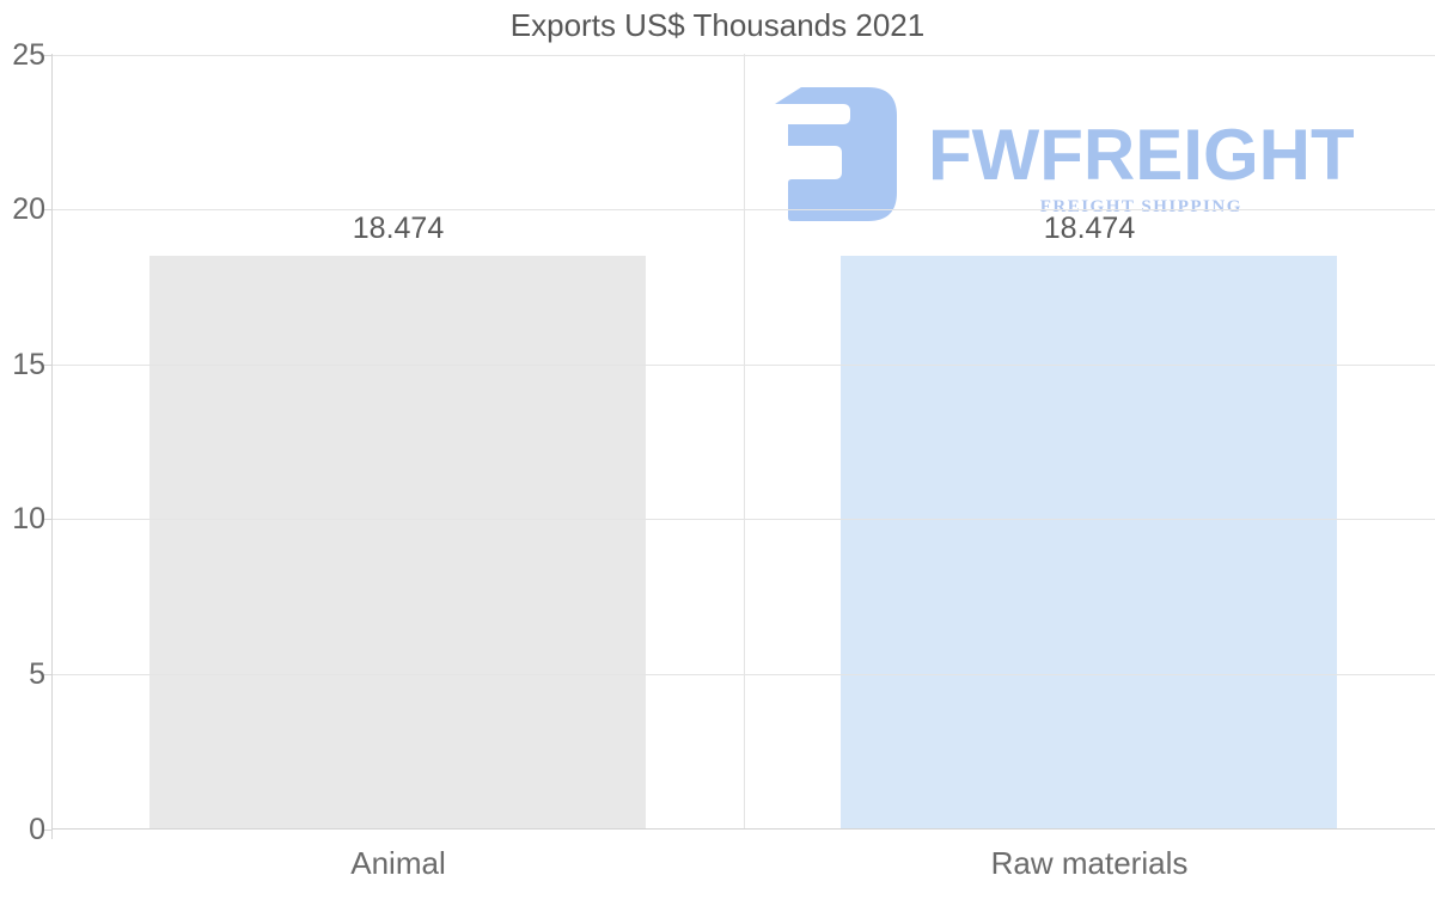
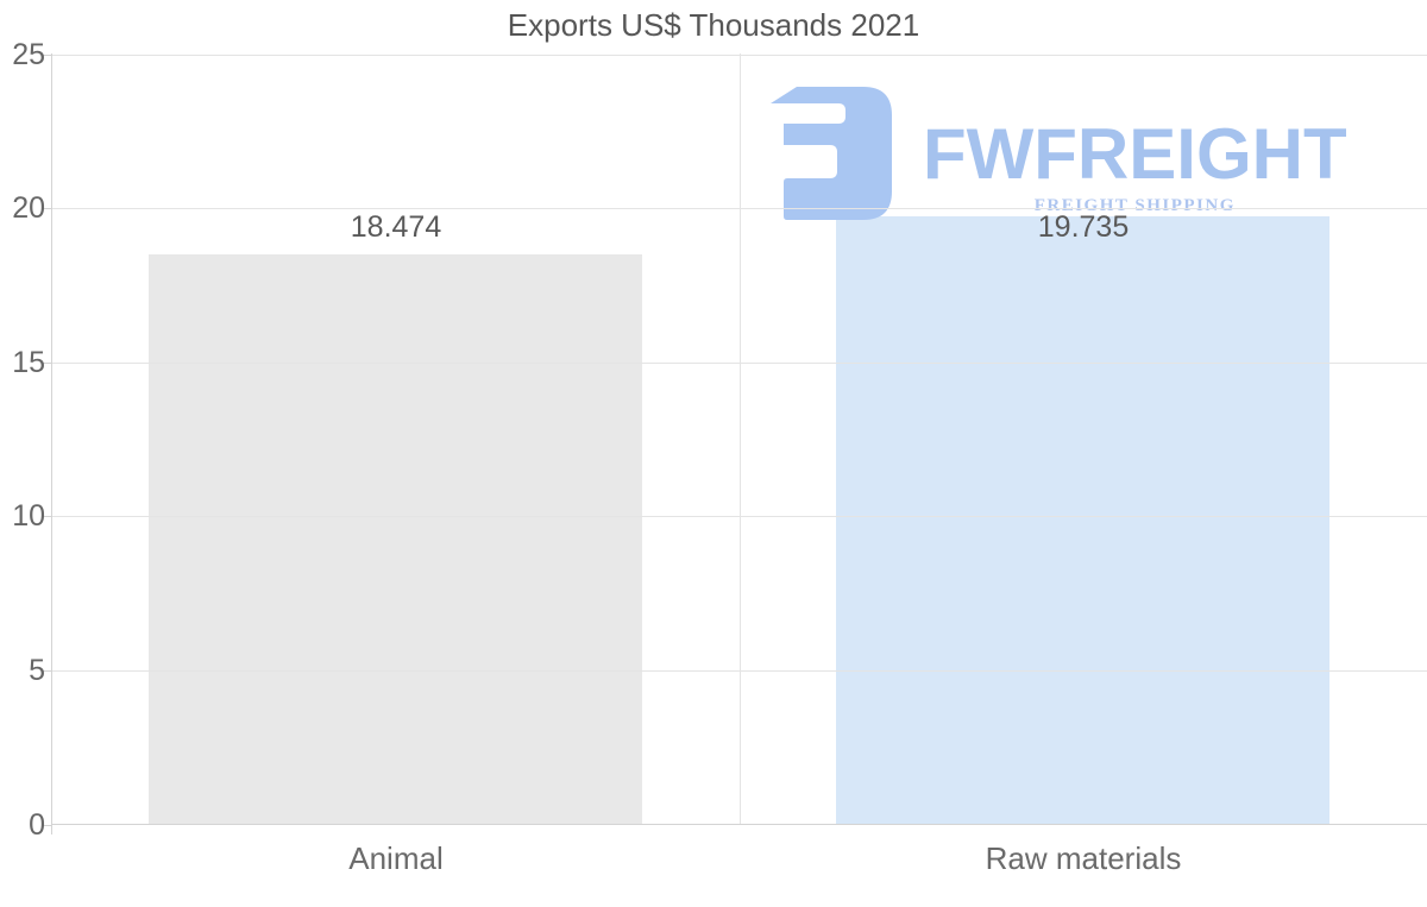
Raw materials: 18.474 -> 19.735
